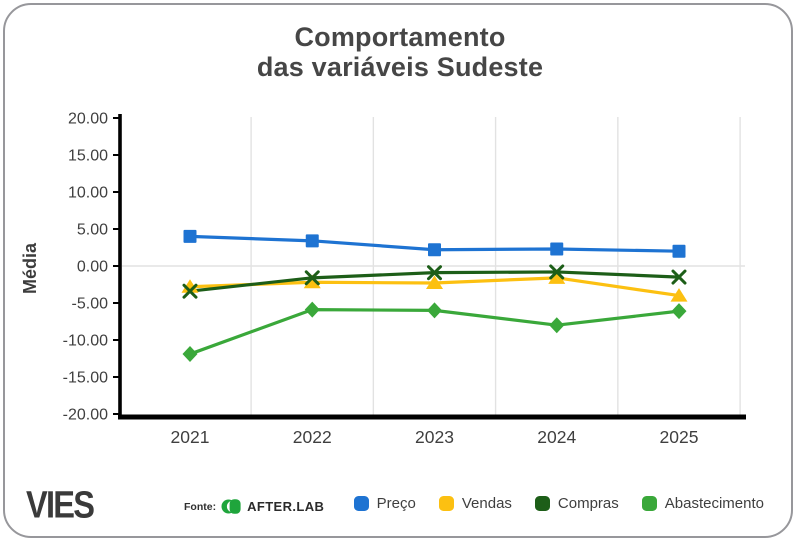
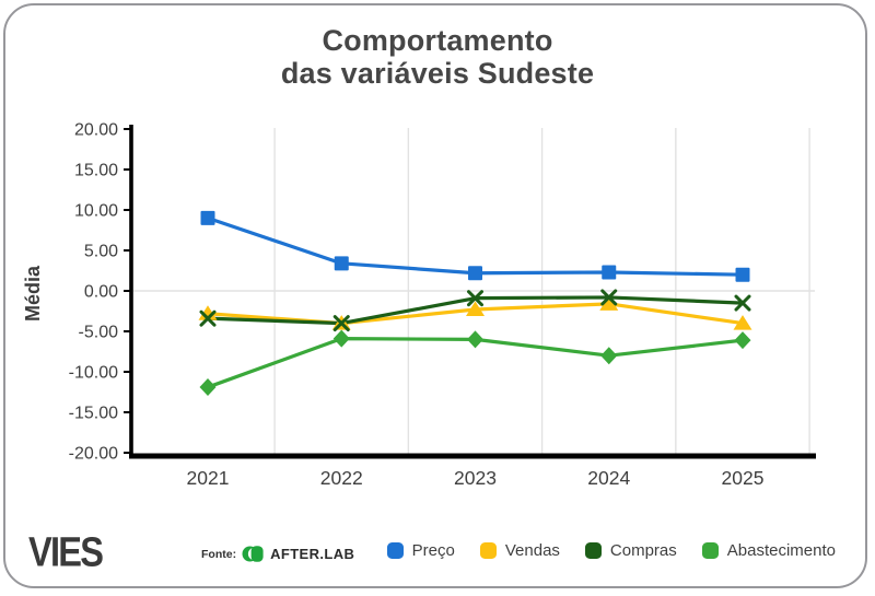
Preço/2021: 4 -> 9
Vendas/2022: -2 -> -4
Compras/2022: -2 -> -4
